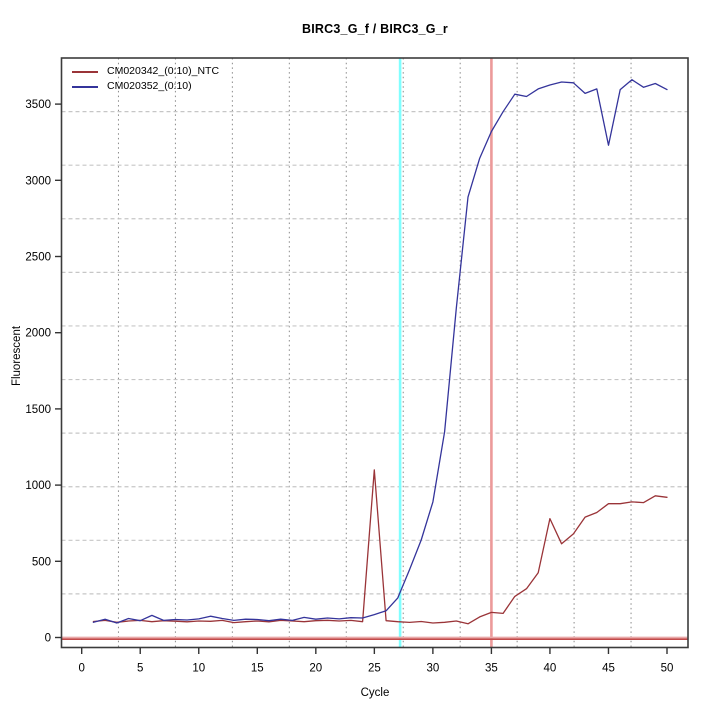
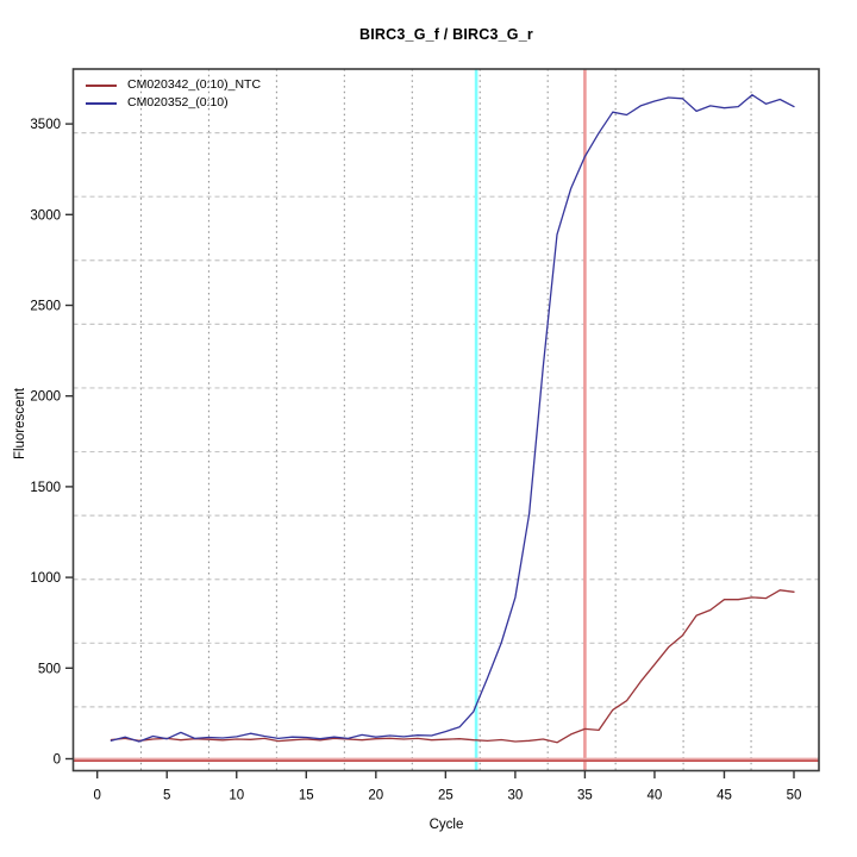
CM020342_(0:10)_NTC/25: 1100 -> 110
CM020342_(0:10)_NTC/40: 780 -> 520
CM020352_(0:10)/45: 3230 -> 3590
